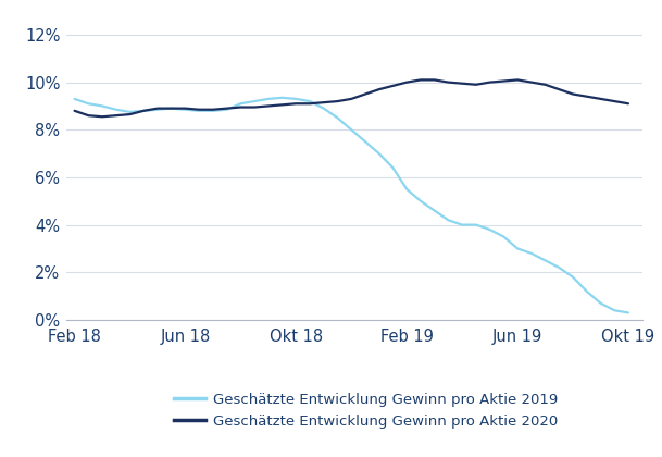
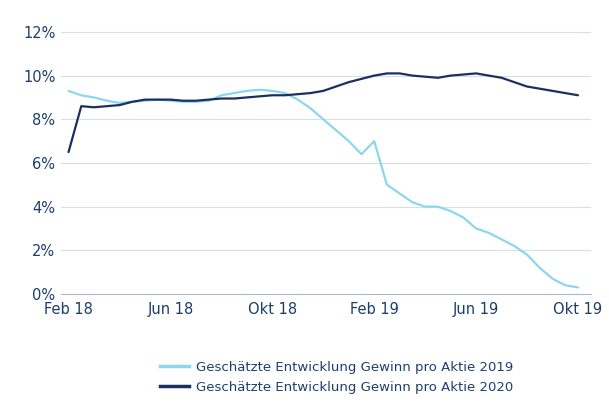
Geschätzte Entwicklung Gewinn pro Aktie 2020/Feb 18: 8.80% -> 6.50%
Geschätzte Entwicklung Gewinn pro Aktie 2019/Feb 19: 5.50% -> 7.00%
